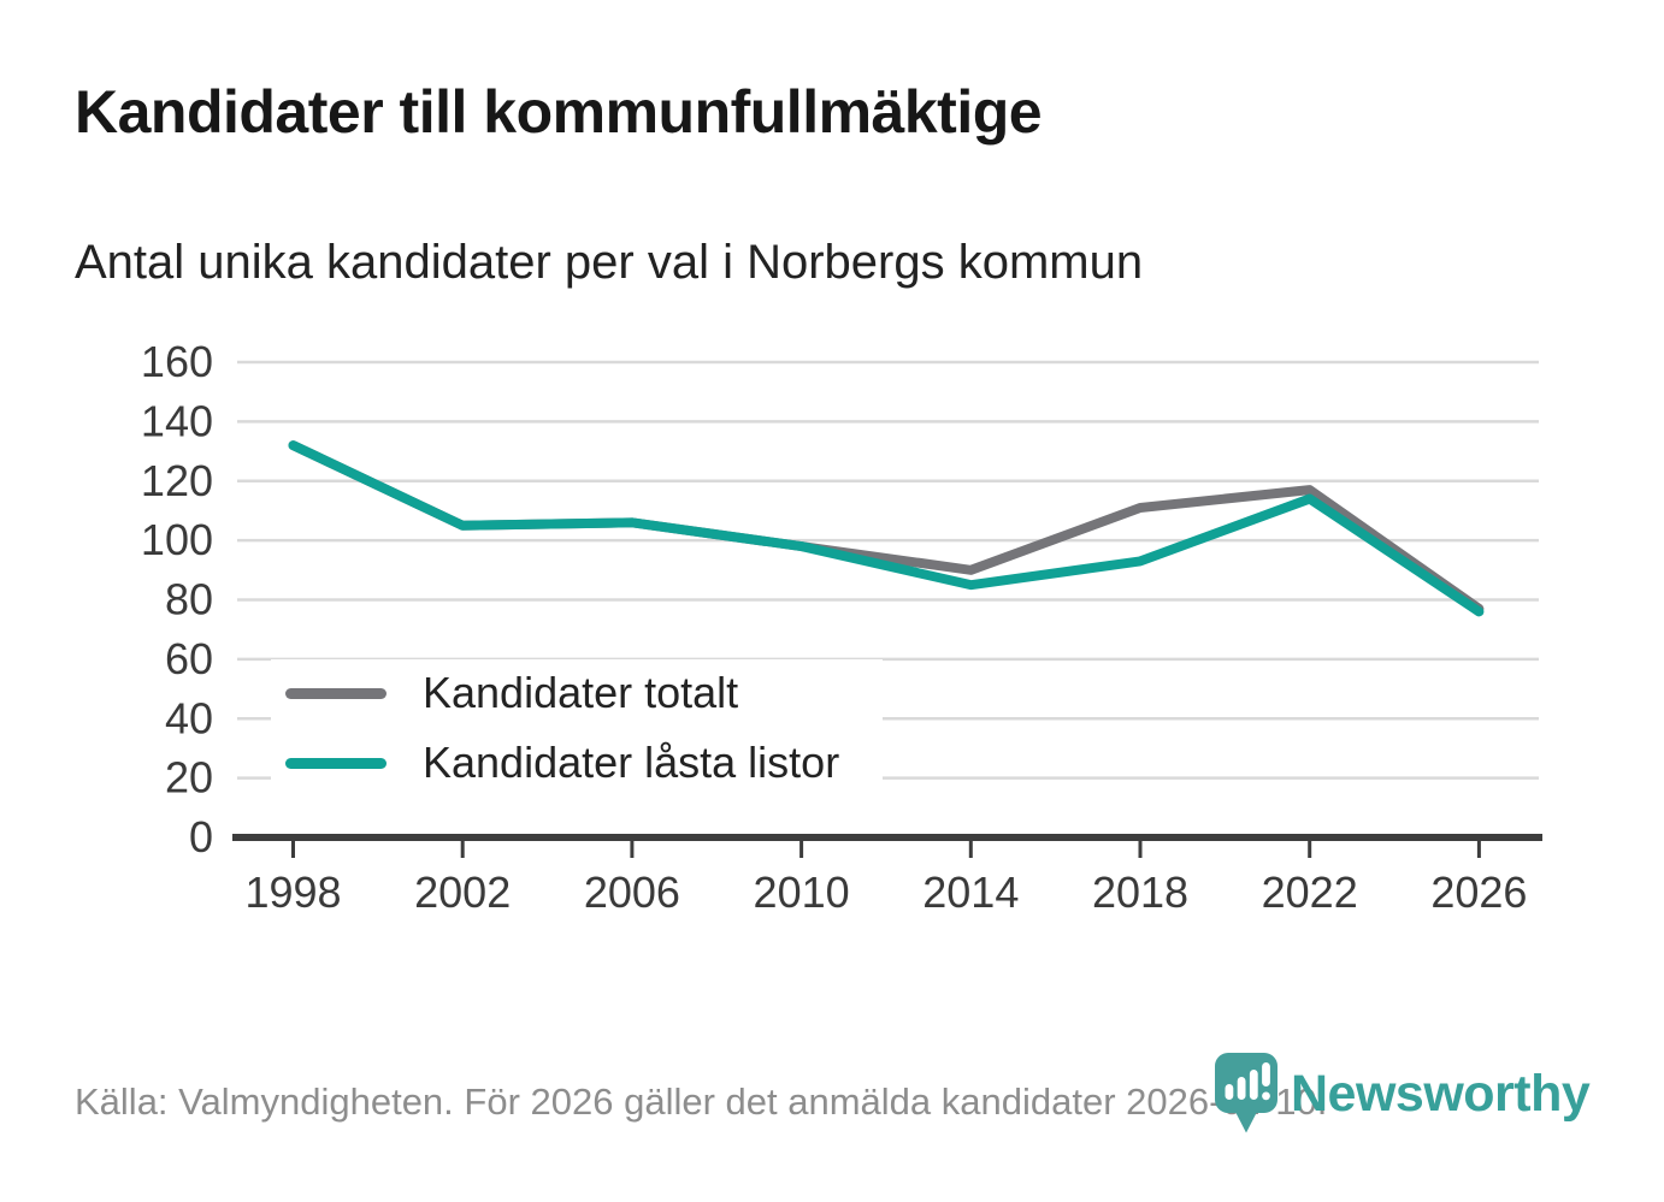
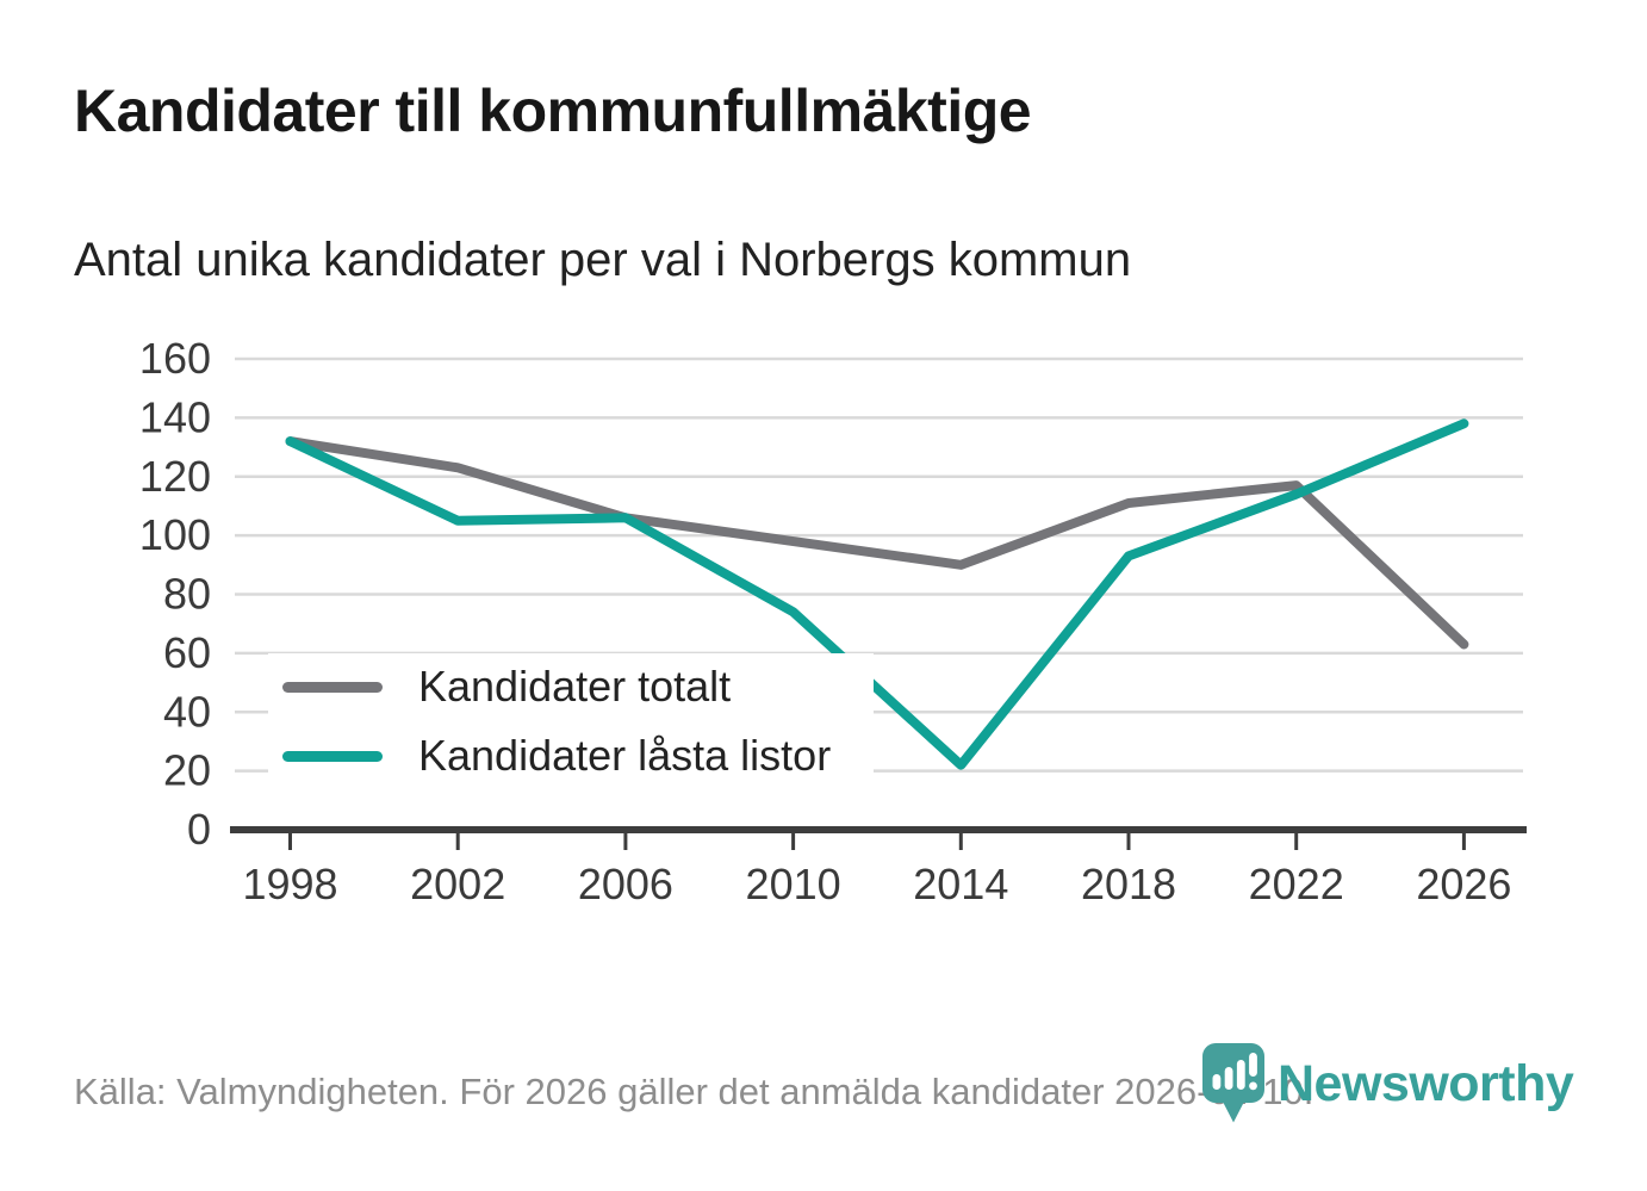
Kandidater totalt/2002: 105 -> 123
Kandidater låsta listor/2010: 98 -> 74
Kandidater låsta listor/2014: 85 -> 22
Kandidater totalt/2026: 77 -> 63
Kandidater låsta listor/2026: 76 -> 138
